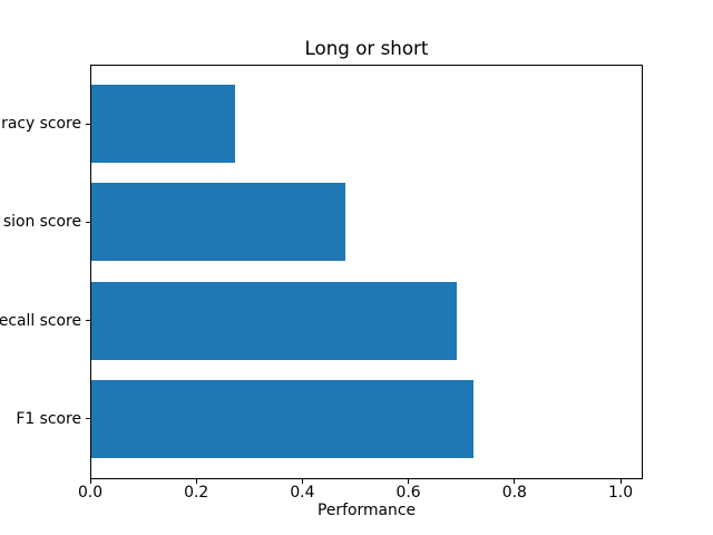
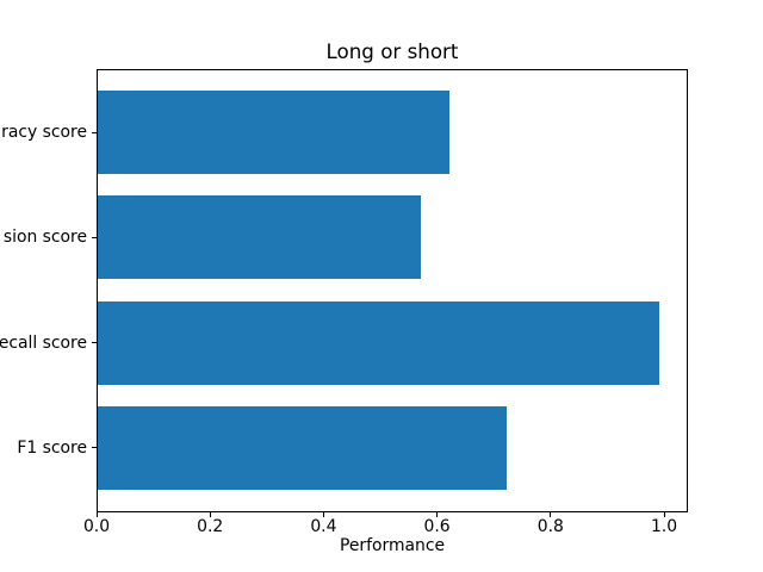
racy score: 0.27 -> 0.62
sion score: 0.48 -> 0.57
ecall score: 0.69 -> 0.99
